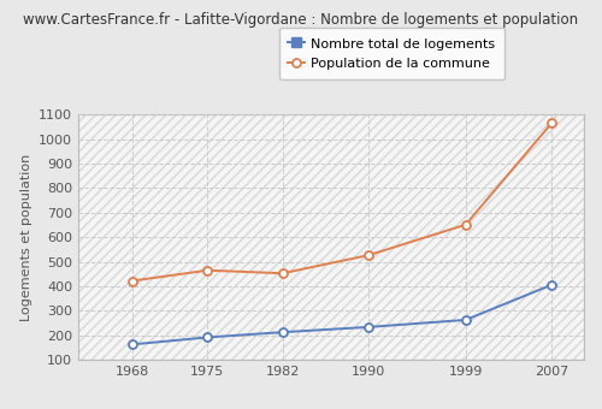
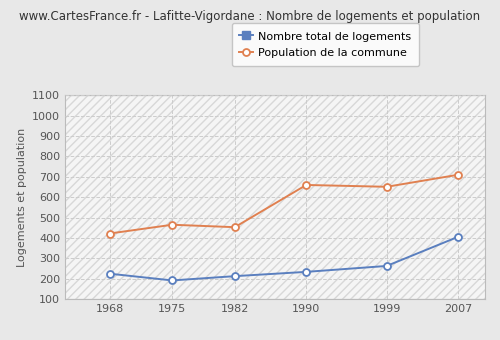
Nombre total de logements/1968: 163 -> 225
Population de la commune/1990: 527 -> 660
Population de la commune/2007: 1065 -> 710
